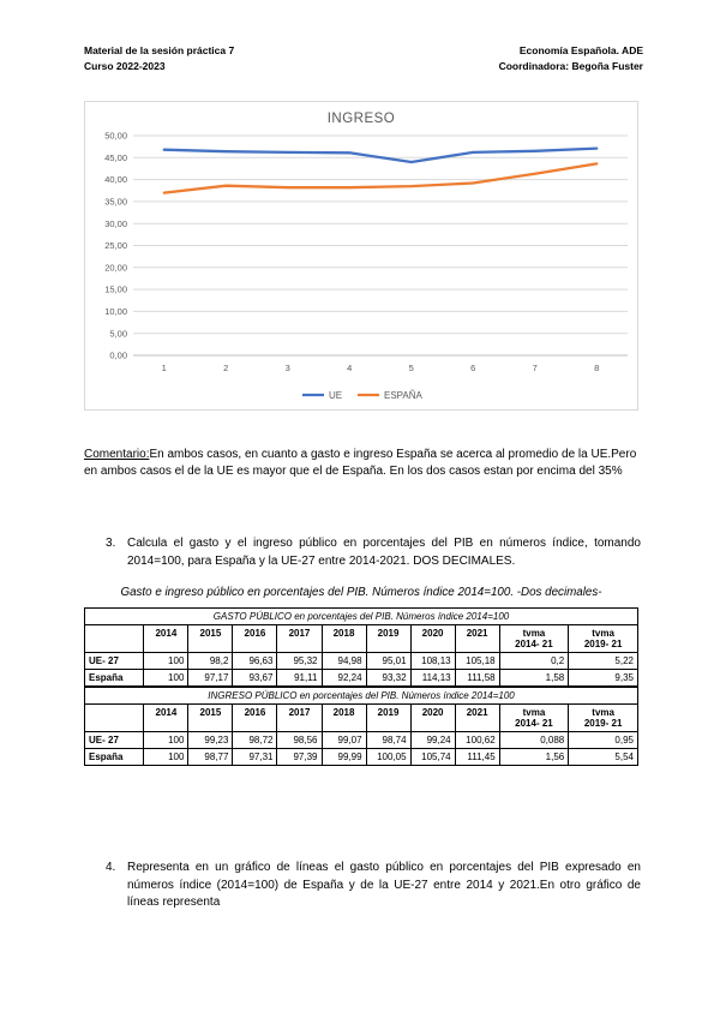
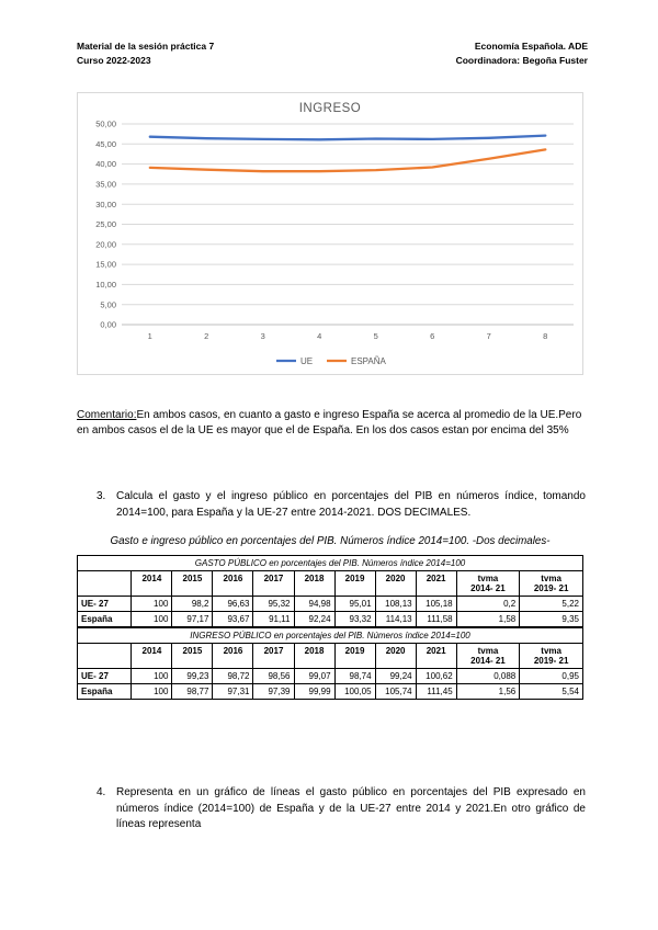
ESPAÑA/1: 37 -> 39
UE/5: 44 -> 46
